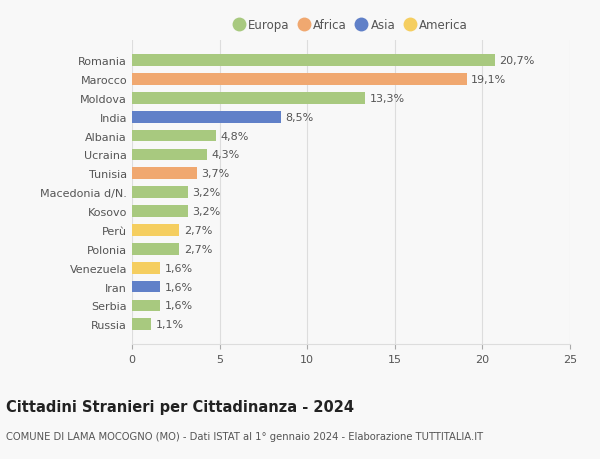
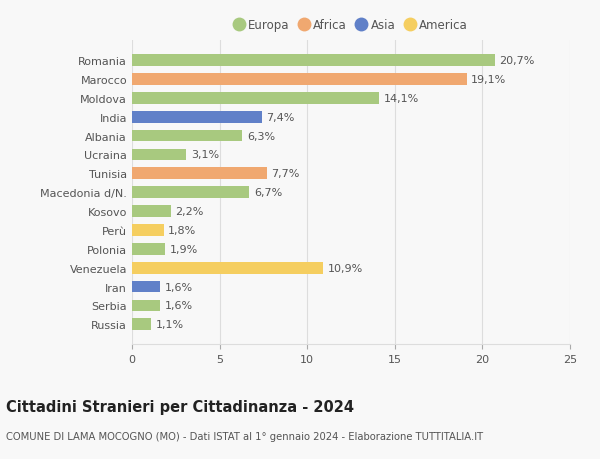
Moldova: 13,3% -> 14,1%
India: 8,5% -> 7,4%
Albania: 4,8% -> 6,3%
Ucraina: 4,3% -> 3,1%
Tunisia: 3,7% -> 7,7%
Macedonia d/N.: 3,2% -> 6,7%
Kosovo: 3,2% -> 2,2%
Perù: 2,7% -> 1,8%
Polonia: 2,7% -> 1,9%
Venezuela: 1,6% -> 10,9%
